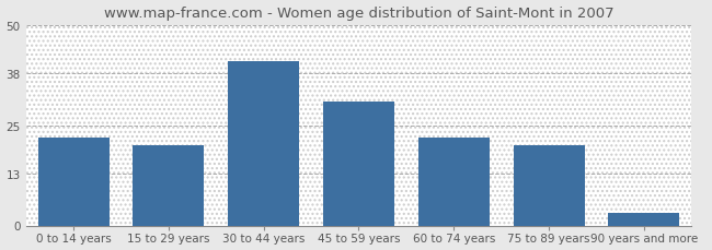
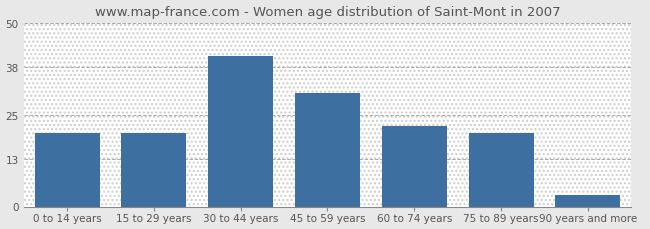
0 to 14 years: 22 -> 20
